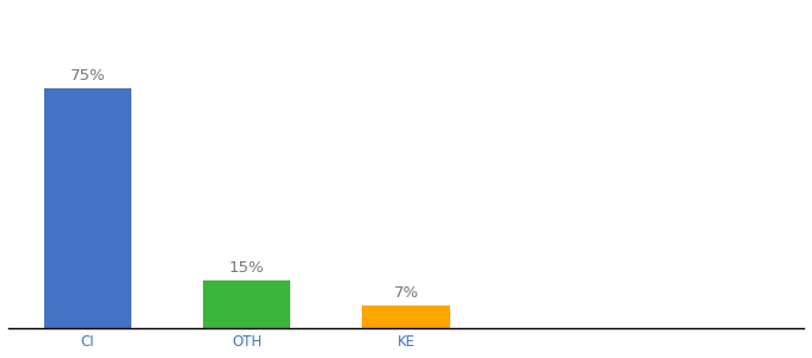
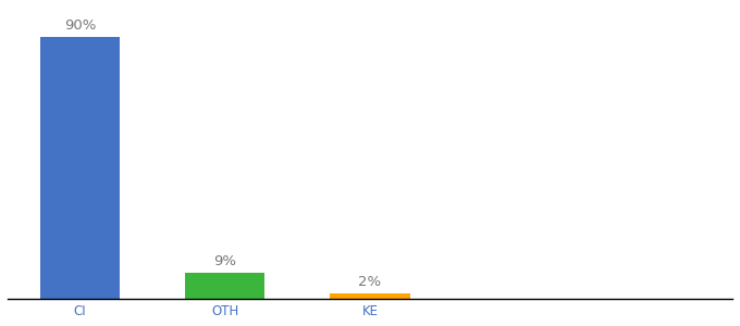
CI: 75% -> 90%
OTH: 15% -> 9%
KE: 7% -> 2%
